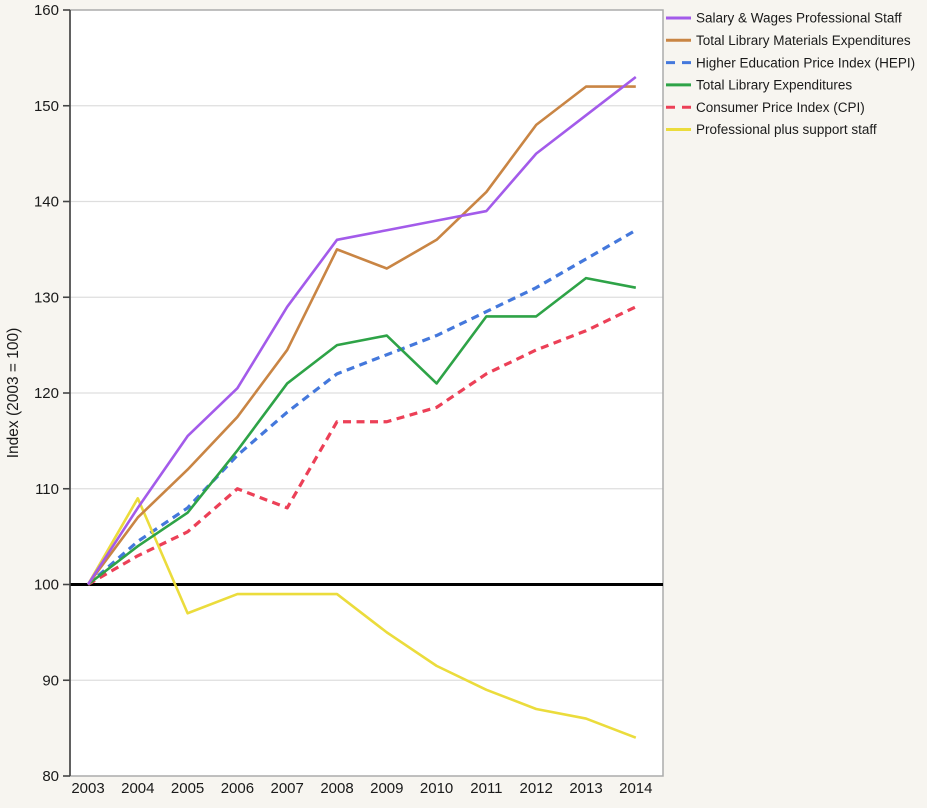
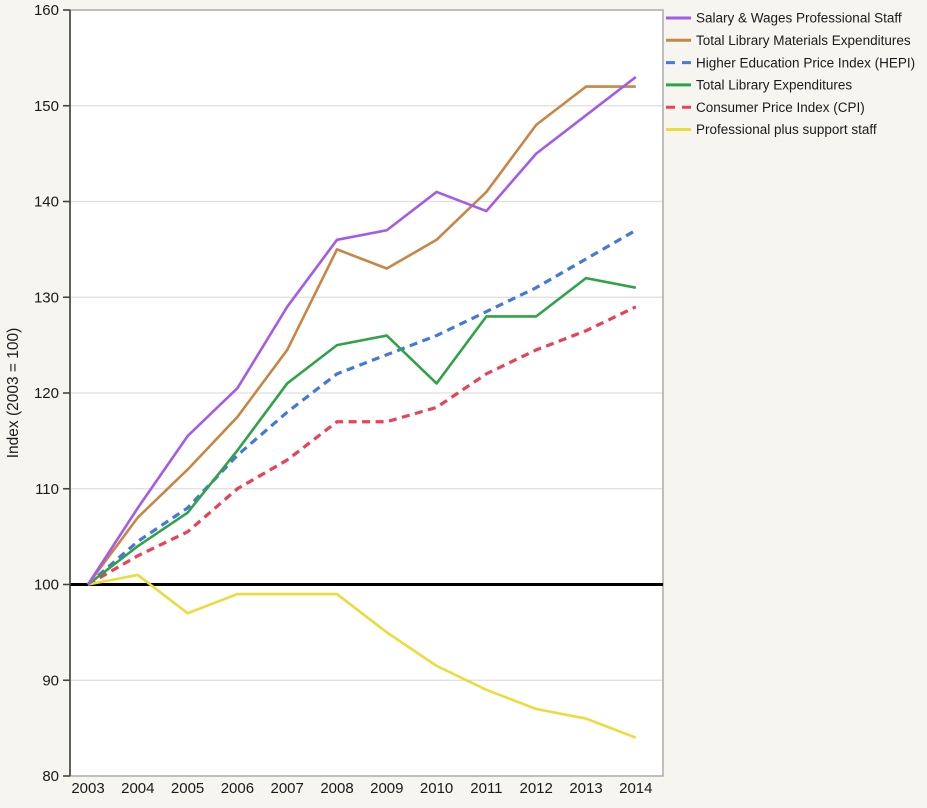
Professional plus support staff/2004: 109 -> 101
Consumer Price Index (CPI)/2007: 108 -> 113
Salary & Wages Professional Staff/2010: 138 -> 141
